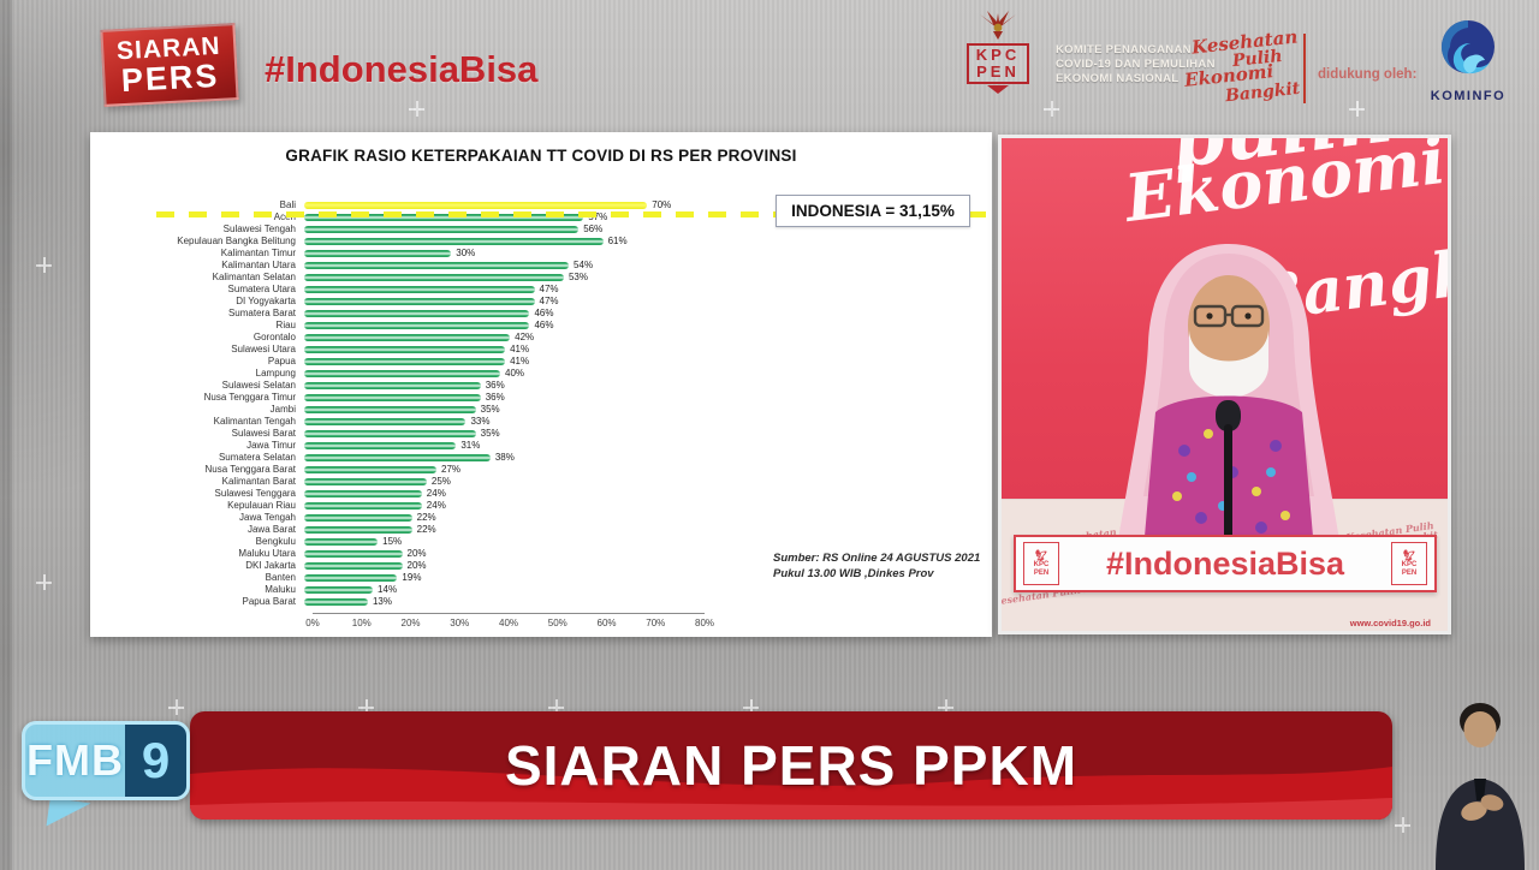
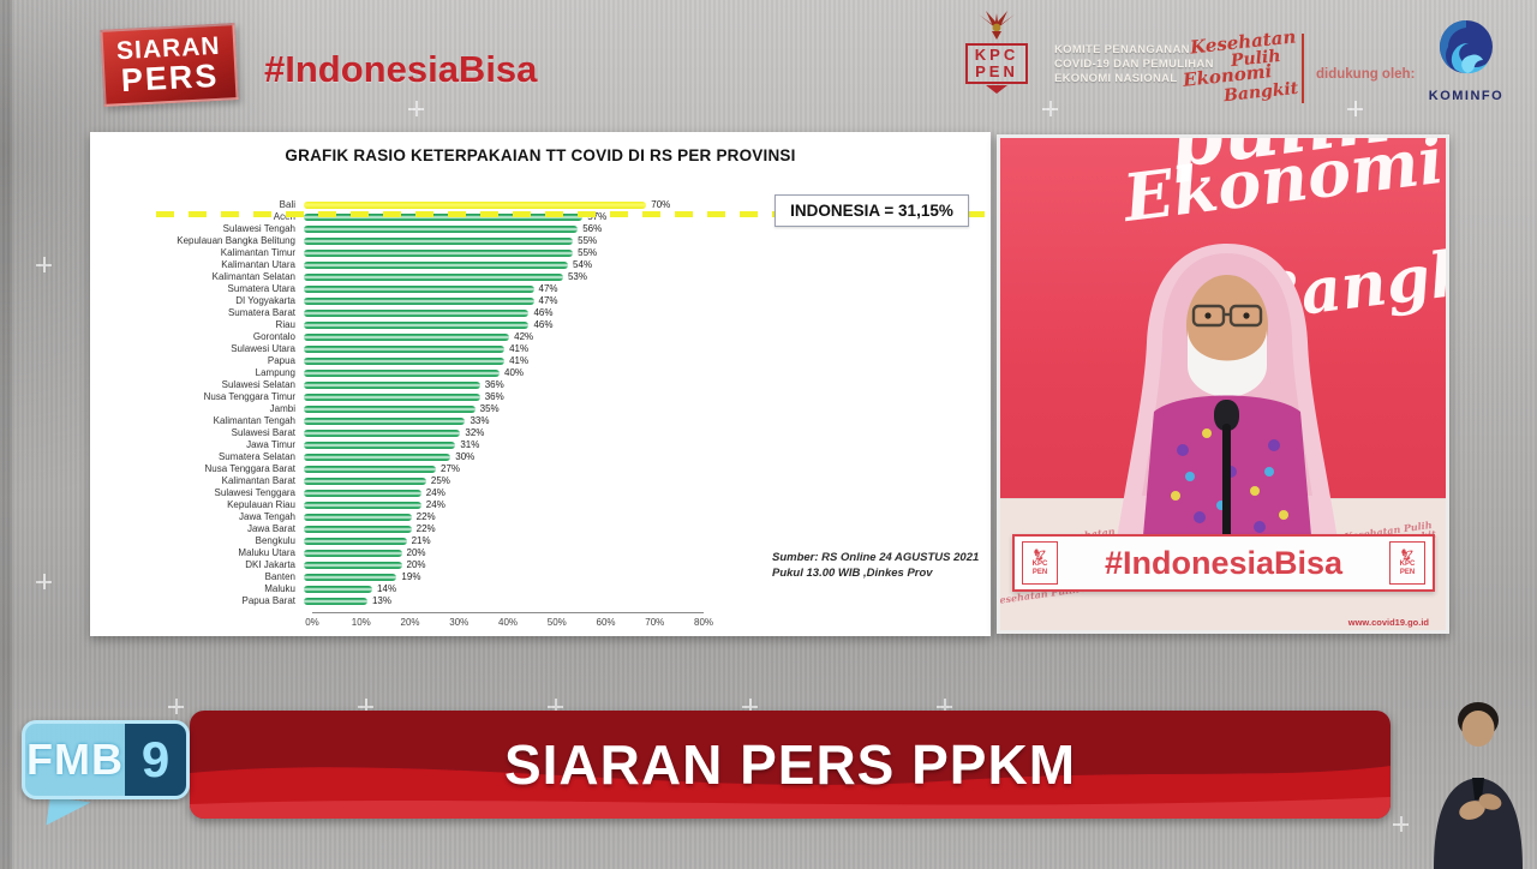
Kepulauan Bangka Belitung: 61% -> 55%
Kalimantan Timur: 30% -> 55%
Sulawesi Barat: 35% -> 32%
Sumatera Selatan: 38% -> 30%
Bengkulu: 15% -> 21%
